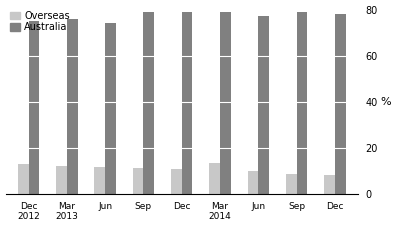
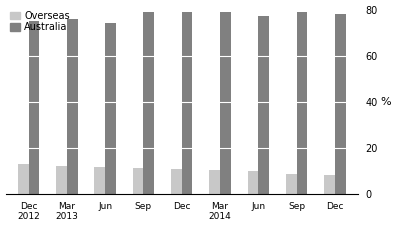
Overseas/Mar 2014: 13.5 -> 10.5
